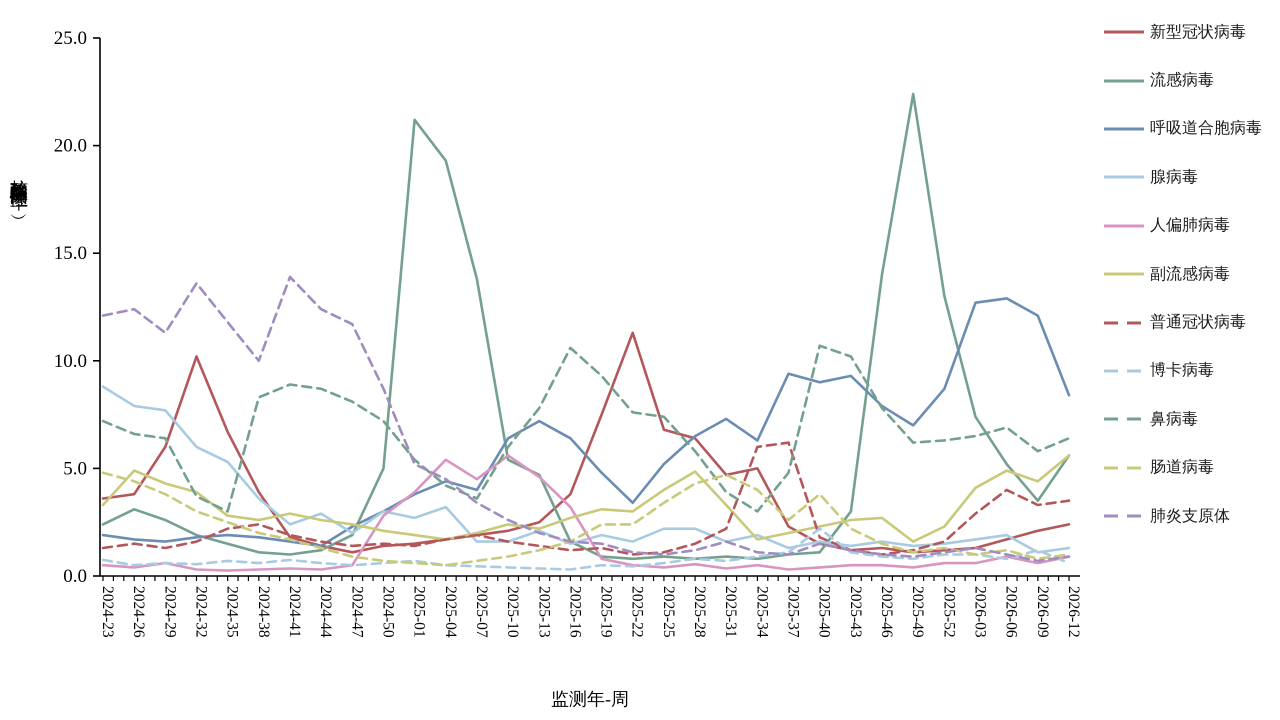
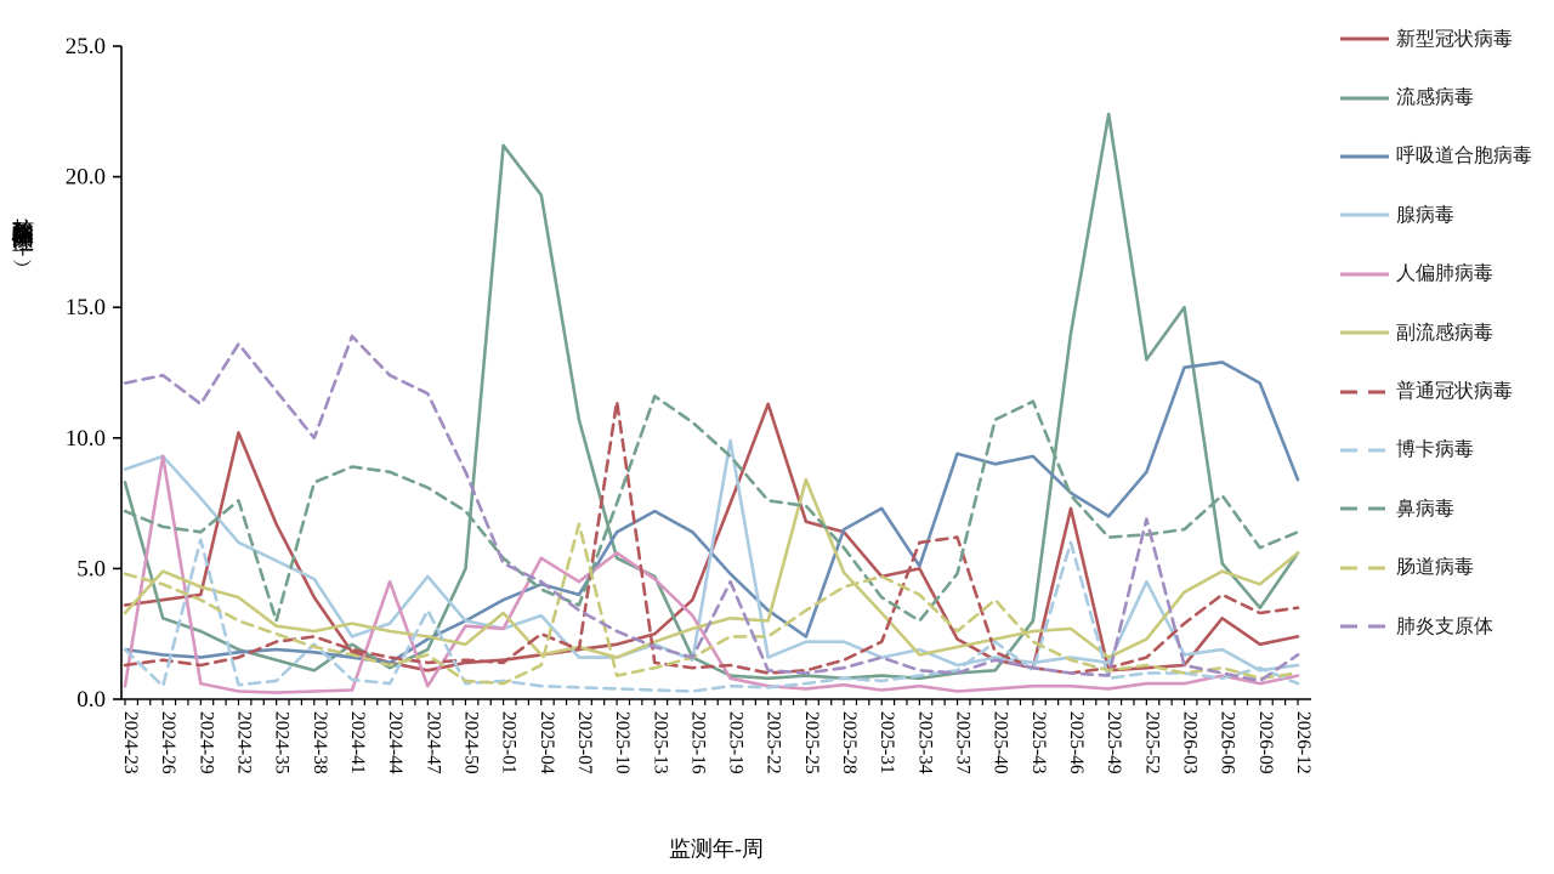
流感病毒/2024-23: 2.4 -> 8.3
博卡病毒/2024-23: 0.8 -> 1.9
腺病毒/2024-26: 7.9 -> 9.3
人偏肺病毒/2024-26: 0.4 -> 9.3
新型冠状病毒/2024-29: 6.0 -> 4.0
博卡病毒/2024-29: 0.6 -> 6.1
鼻病毒/2024-32: 3.7 -> 7.6
腺病毒/2024-38: 3.6 -> 4.6
博卡病毒/2024-38: 0.6 -> 2.1
流感病毒/2024-41: 1.0 -> 2.1
人偏肺病毒/2024-44: 0.3 -> 4.5
腺病毒/2024-47: 2.0 -> 4.7
博卡病毒/2024-47: 0.5 -> 3.4
肠道病毒/2024-47: 0.9 -> 1.7
人偏肺病毒/2025-01: 3.9 -> 2.7
副流感病毒/2025-01: 1.9 -> 3.3
普通冠状病毒/2025-04: 1.7 -> 2.5
肠道病毒/2025-04: 0.5 -> 1.3
流感病毒/2025-07: 13.8 -> 10.7
肠道病毒/2025-07: 0.7 -> 6.7
副流感病毒/2025-10: 2.4 -> 1.6
普通冠状病毒/2025-10: 1.6 -> 11.4
鼻病毒/2025-10: 6.0 -> 7.5
鼻病毒/2025-13: 7.8 -> 11.6
腺病毒/2025-19: 1.9 -> 9.9
肺炎支原体/2025-19: 1.5 -> 4.5
呼吸道合胞病毒/2025-25: 5.2 -> 2.4
副流感病毒/2025-25: 4.0 -> 8.4
呼吸道合胞病毒/2025-34: 6.3 -> 5.1
鼻病毒/2025-43: 10.2 -> 11.4
新型冠状病毒/2025-46: 1.3 -> 7.3
博卡病毒/2025-46: 0.9 -> 6.0
腺病毒/2025-52: 1.5 -> 4.5
肺炎支原体/2025-52: 1.1 -> 6.9
流感病毒/2026-03: 7.4 -> 15.0
新型冠状病毒/2026-06: 1.7 -> 3.1
鼻病毒/2026-06: 6.9 -> 7.8
肺炎支原体/2026-12: 0.9 -> 1.7
